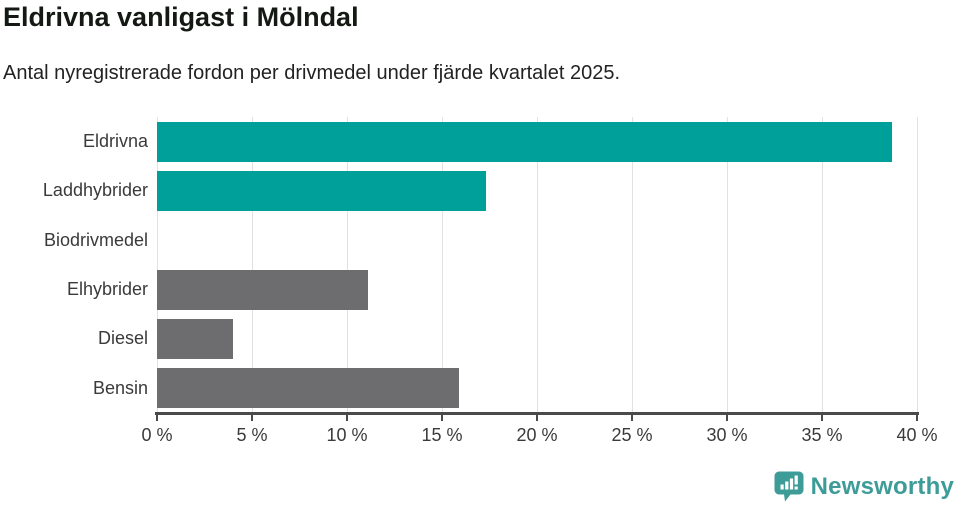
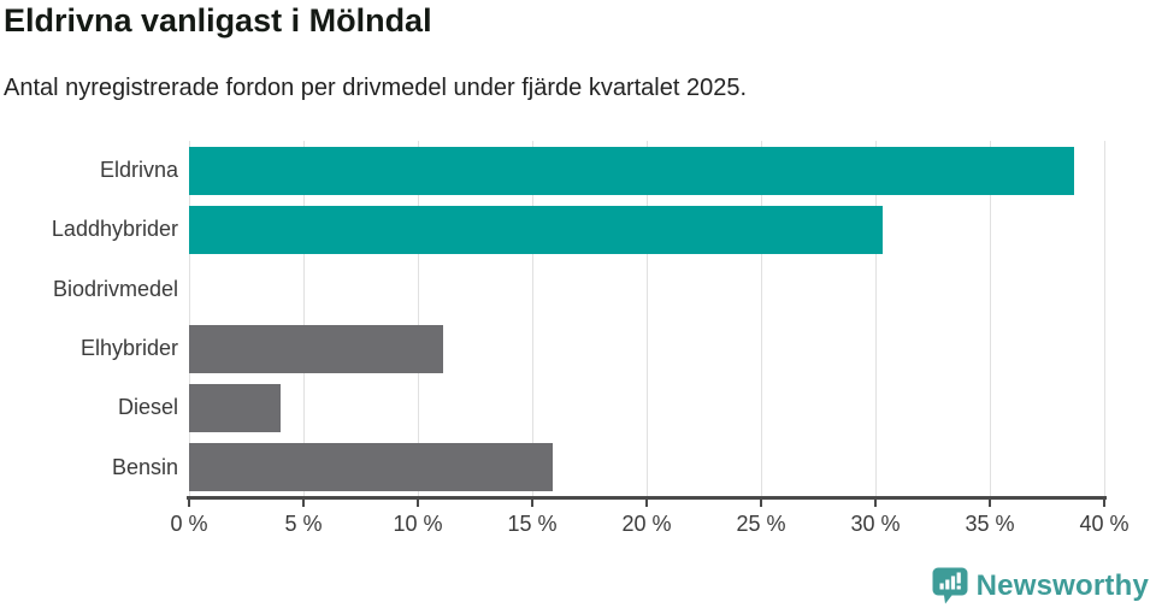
Laddhybrider: 17.3% -> 30.3%
